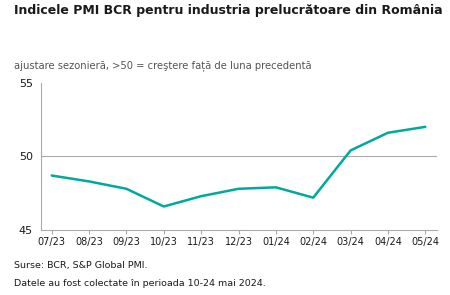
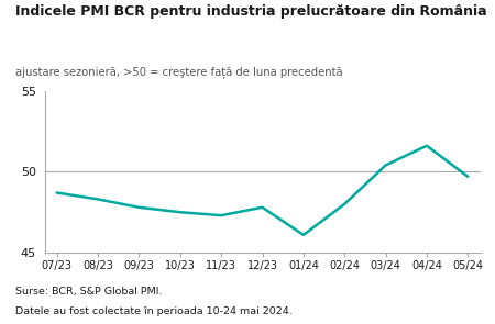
10/23: 46.6 -> 47.5
01/24: 47.9 -> 46.1
02/24: 47.2 -> 48.0
05/24: 52.0 -> 49.7
